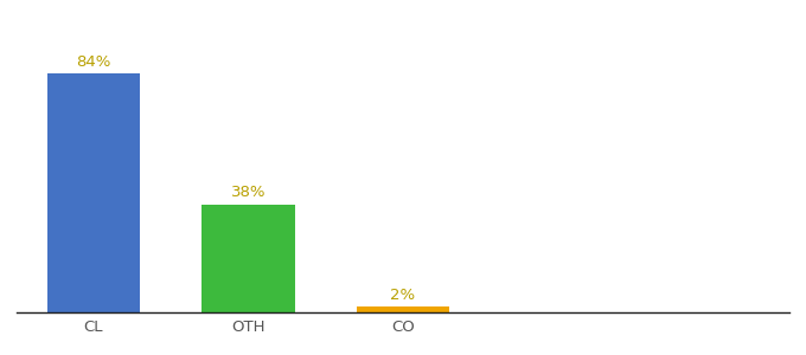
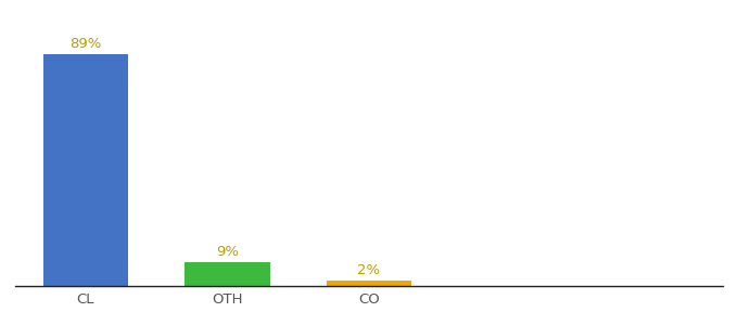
CL: 84% -> 89%
OTH: 38% -> 9%
